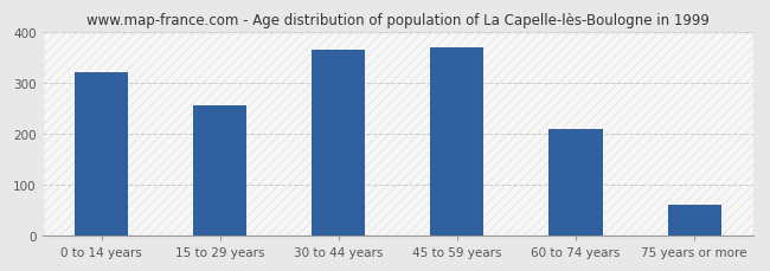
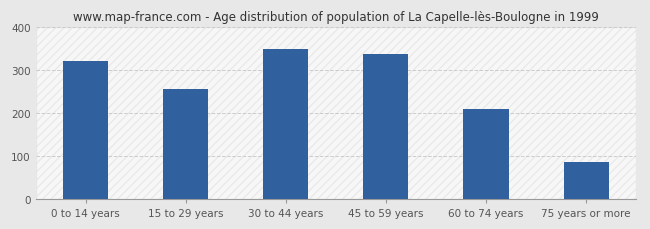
30 to 44 years: 365 -> 348
45 to 59 years: 370 -> 338
75 years or more: 60 -> 85
